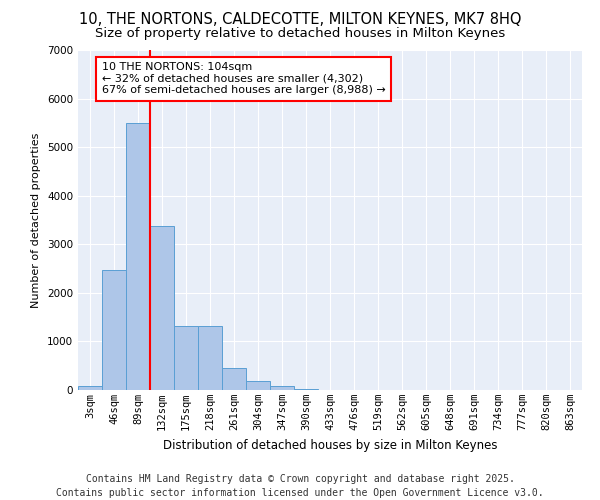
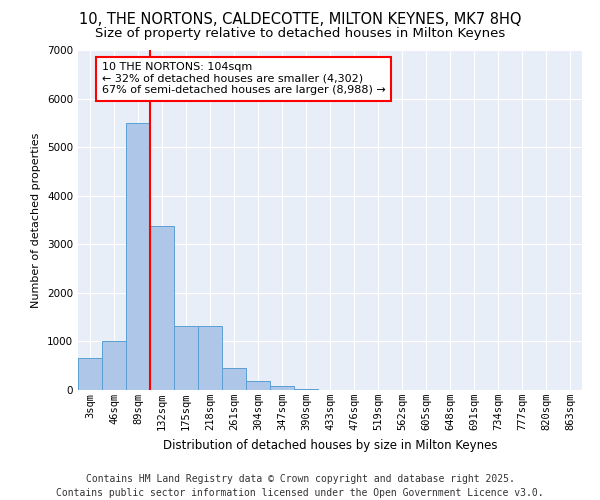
3sqm: 80 -> 650
46sqm: 2480 -> 1000
